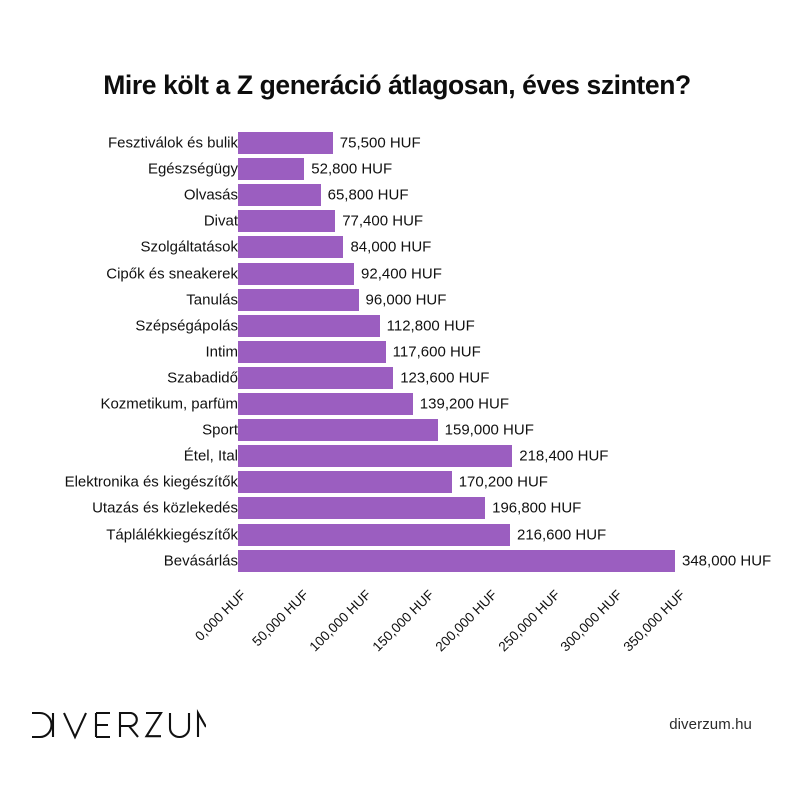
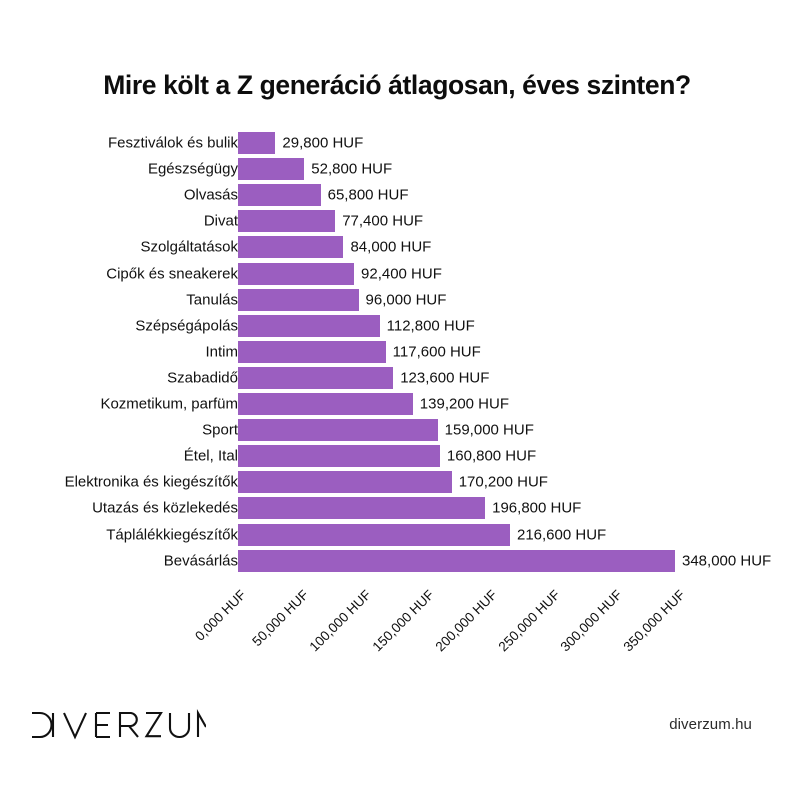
Fesztiválok és bulik: 75,500 -> 29,800
Étel, Ital: 218,400 -> 160,800
